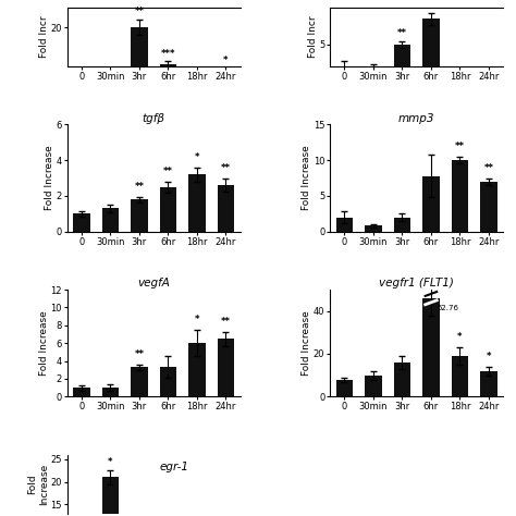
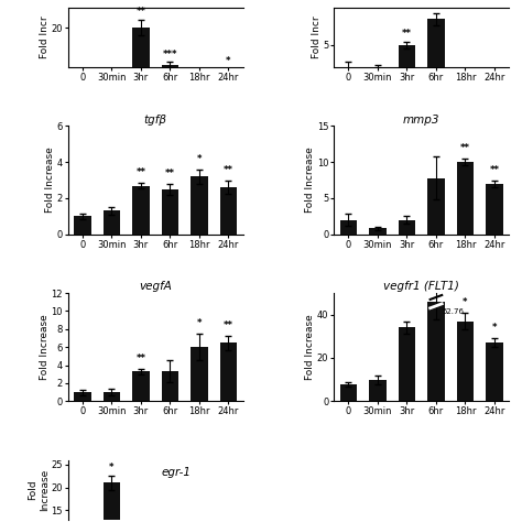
tgfβ/3hr: 1.8 -> 2.7
vegfr1 (FLT1)/3hr: 16 -> 34
vegfr1 (FLT1)/18hr: 19 -> 37
vegfr1 (FLT1)/24hr: 12 -> 27
